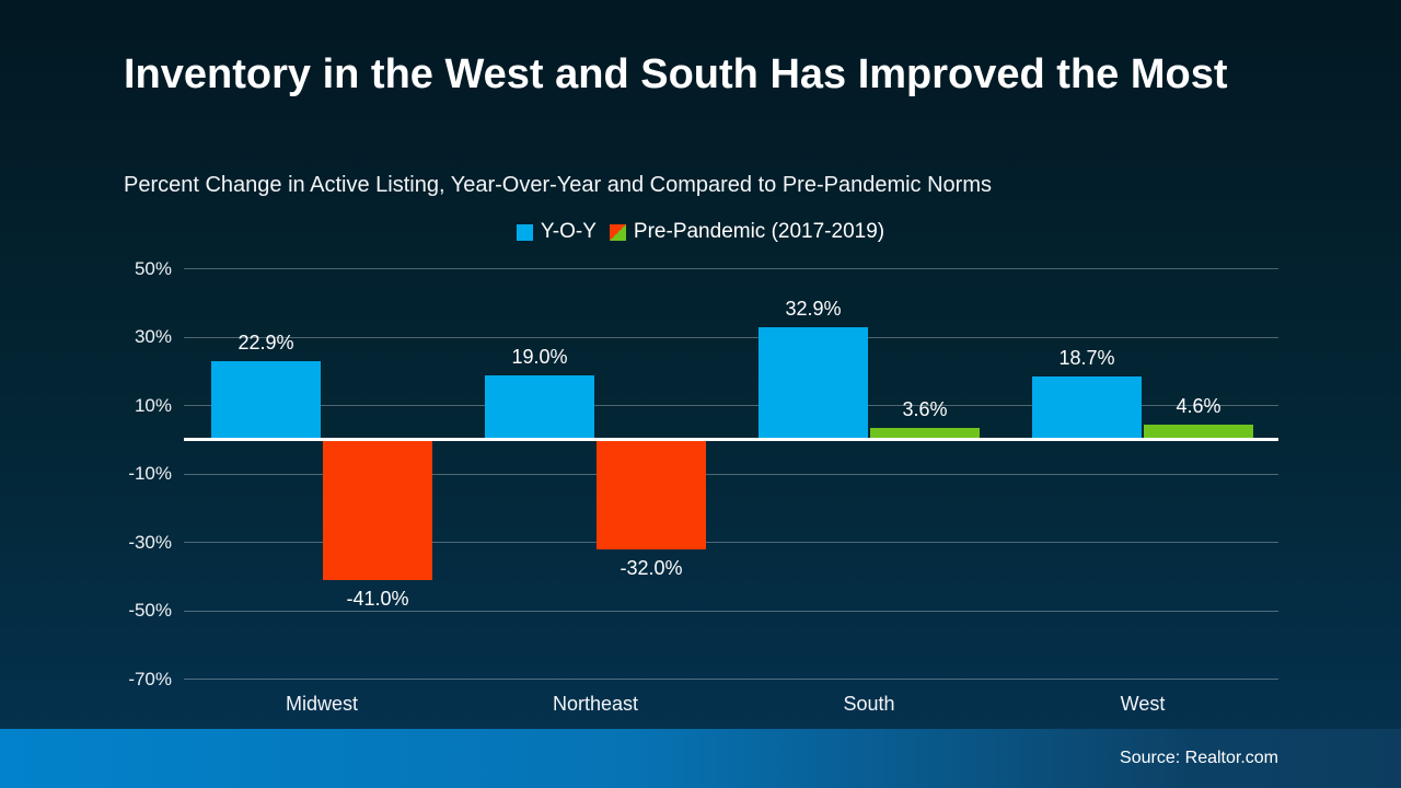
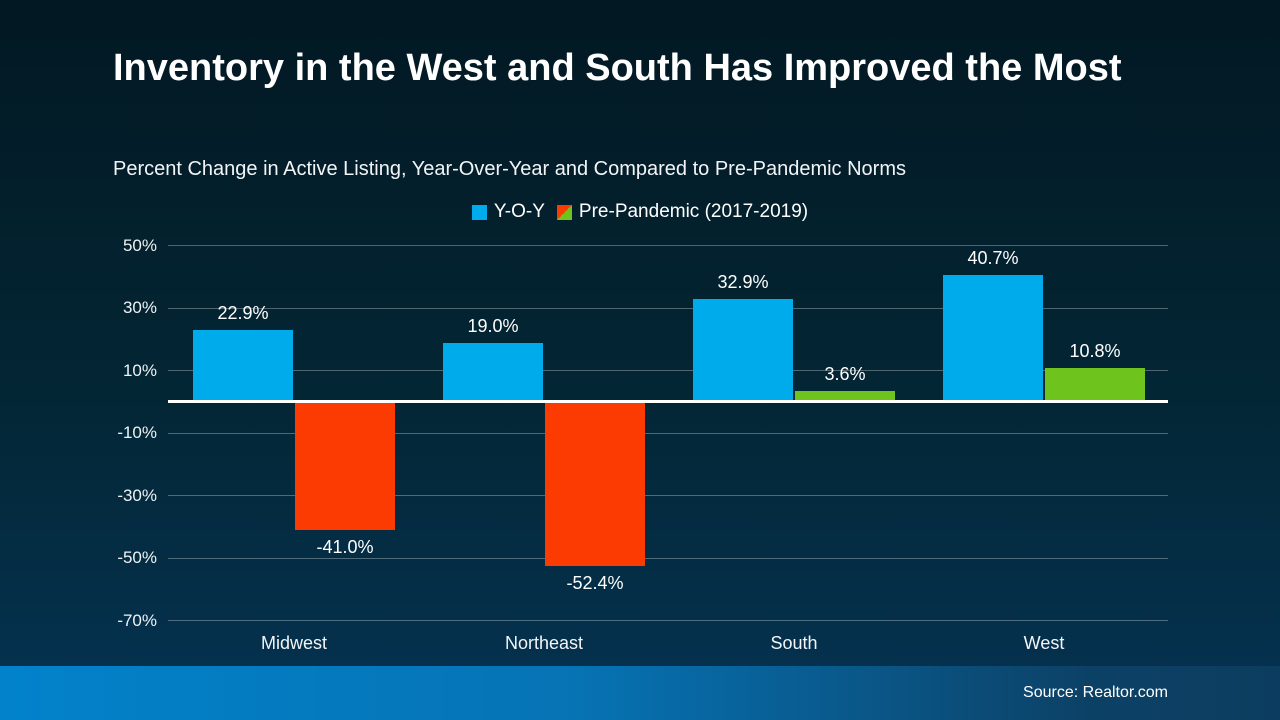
Pre-Pandemic (2017-2019)/Northeast: -32.0% -> -52.4%
Y-O-Y/West: 18.7% -> 40.7%
Pre-Pandemic (2017-2019)/West: 4.6% -> 10.8%
